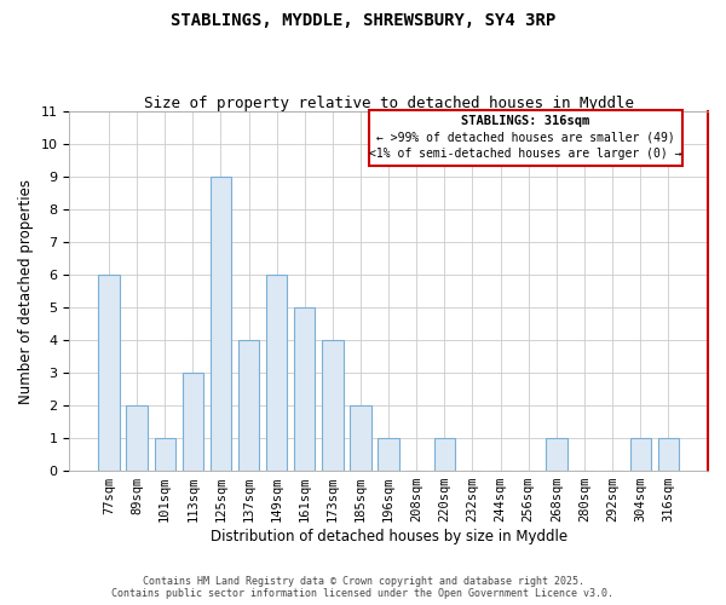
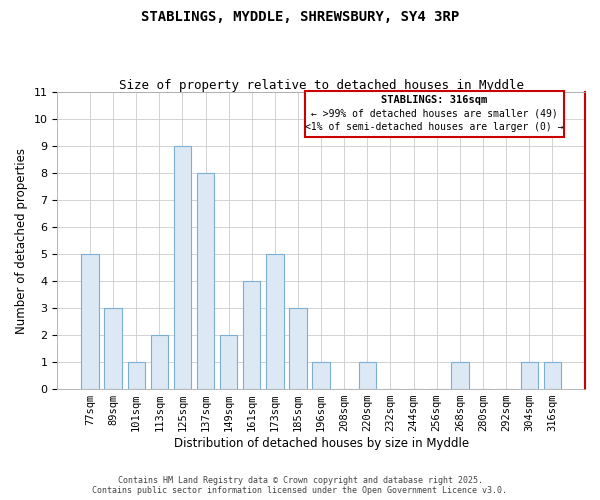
77sqm: 6 -> 5
89sqm: 2 -> 3
113sqm: 3 -> 2
137sqm: 4 -> 8
149sqm: 6 -> 2
161sqm: 5 -> 4
173sqm: 4 -> 5
185sqm: 2 -> 3
